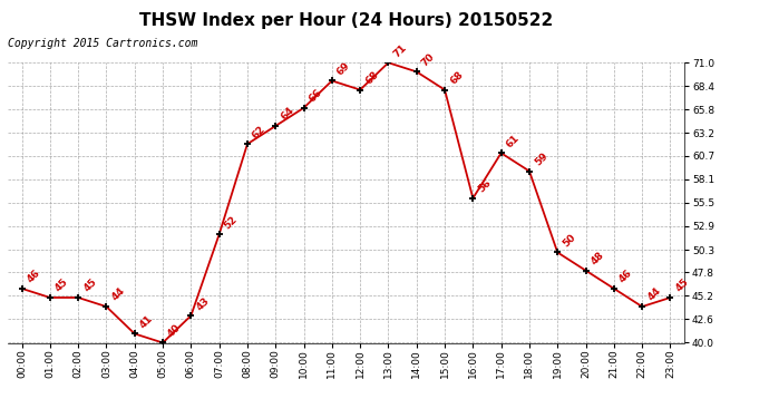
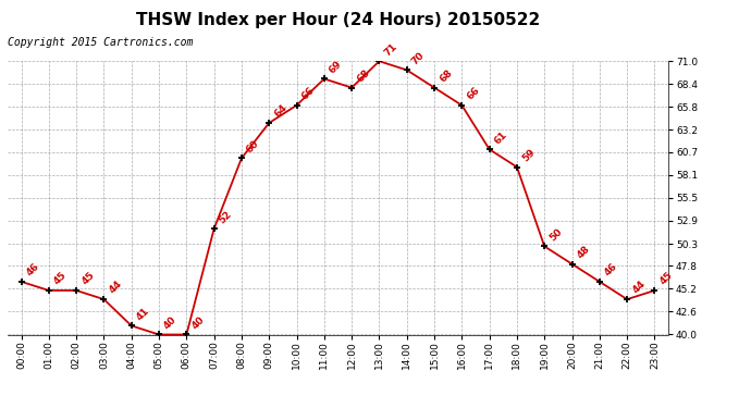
06:00: 43 -> 40
08:00: 62 -> 60
16:00: 56 -> 66
